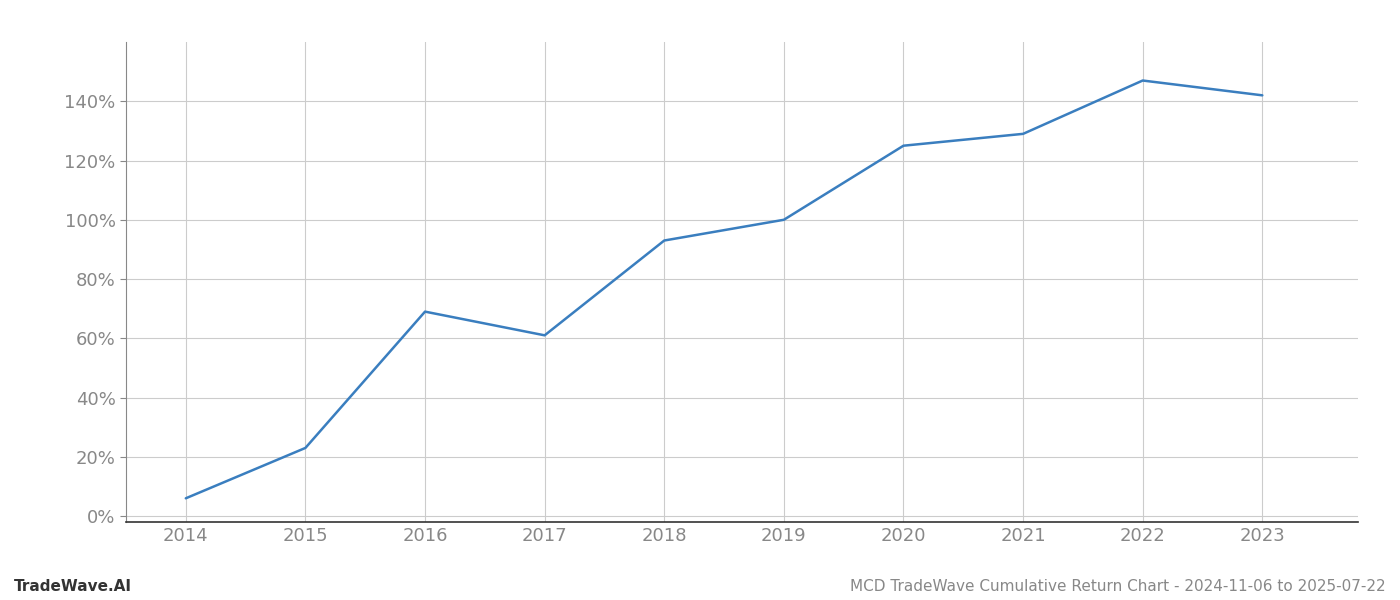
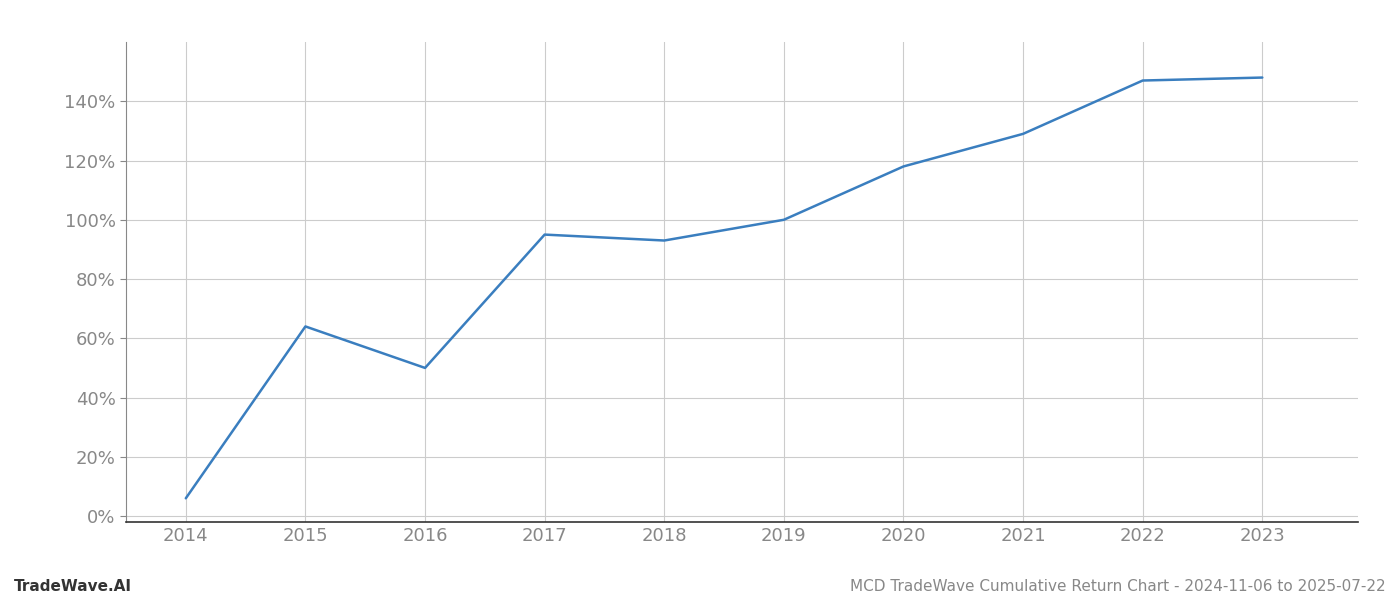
2015: 23% -> 64%
2016: 69% -> 50%
2017: 61% -> 95%
2020: 125% -> 118%
2023: 142% -> 148%
